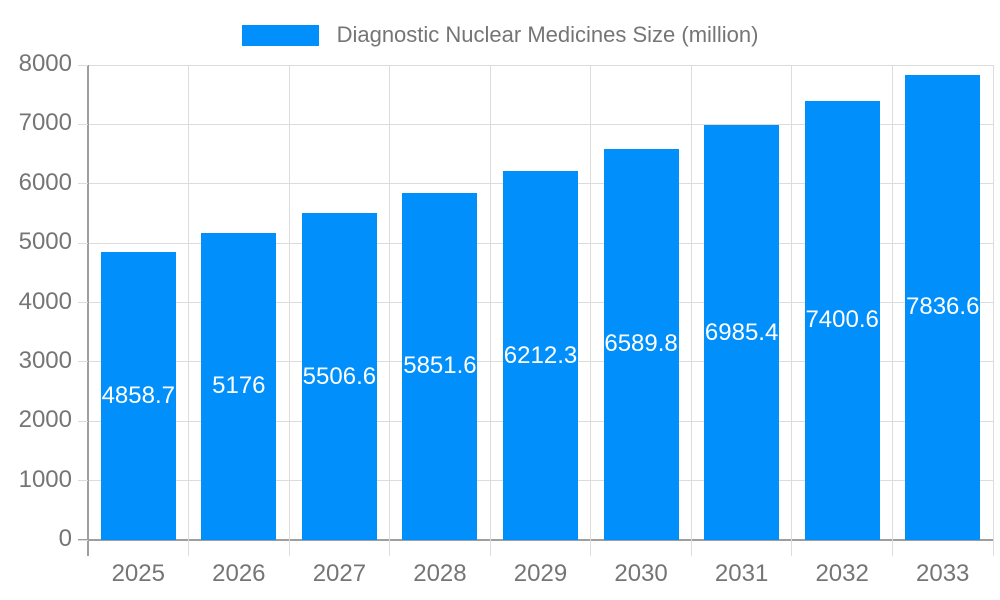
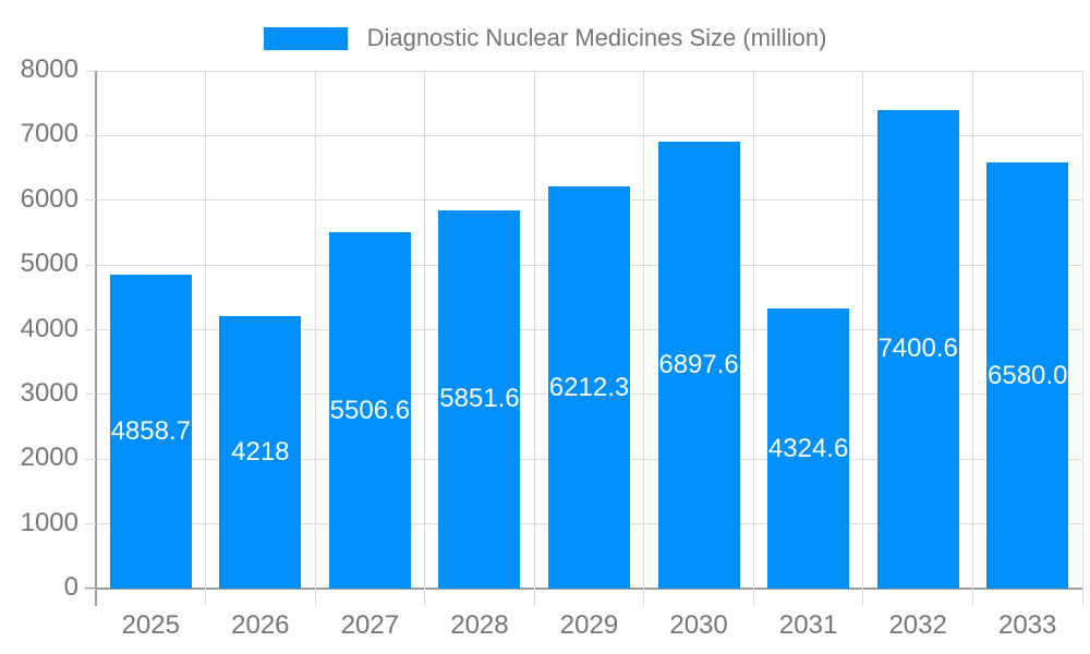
2026: 5176 -> 4218
2030: 6589.8 -> 6897.6
2031: 6985.4 -> 4324.6
2033: 7836.6 -> 6580.0
